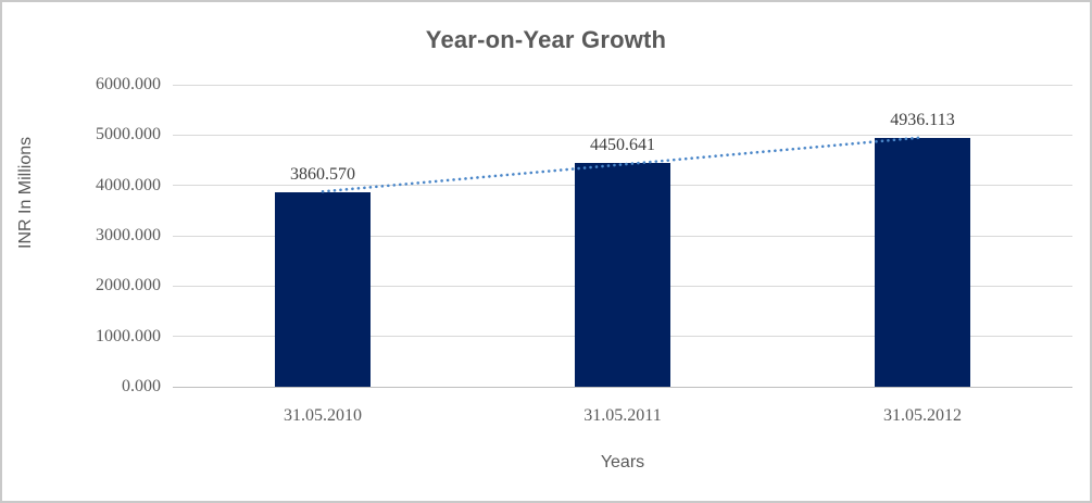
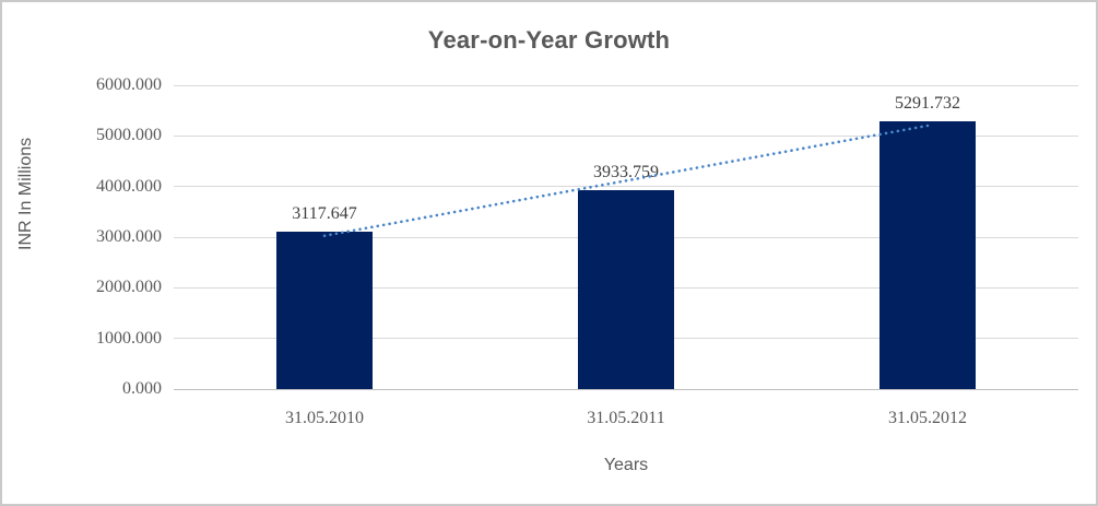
31.05.2010: 3860.570 -> 3117.647
31.05.2011: 4450.641 -> 3933.759
31.05.2012: 4936.113 -> 5291.732
